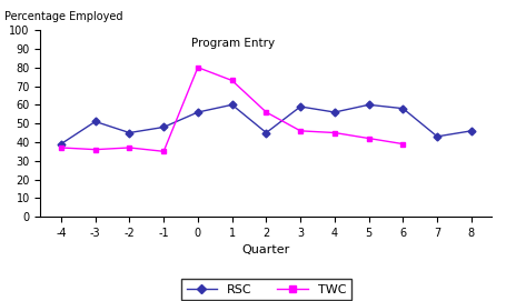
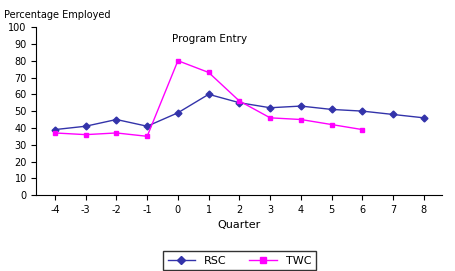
RSC/-3: 51 -> 41
RSC/-1: 48 -> 41
RSC/0: 56 -> 49
RSC/2: 45 -> 55
RSC/3: 59 -> 52
RSC/4: 56 -> 53
RSC/5: 60 -> 51
RSC/6: 58 -> 50
RSC/7: 43 -> 48
